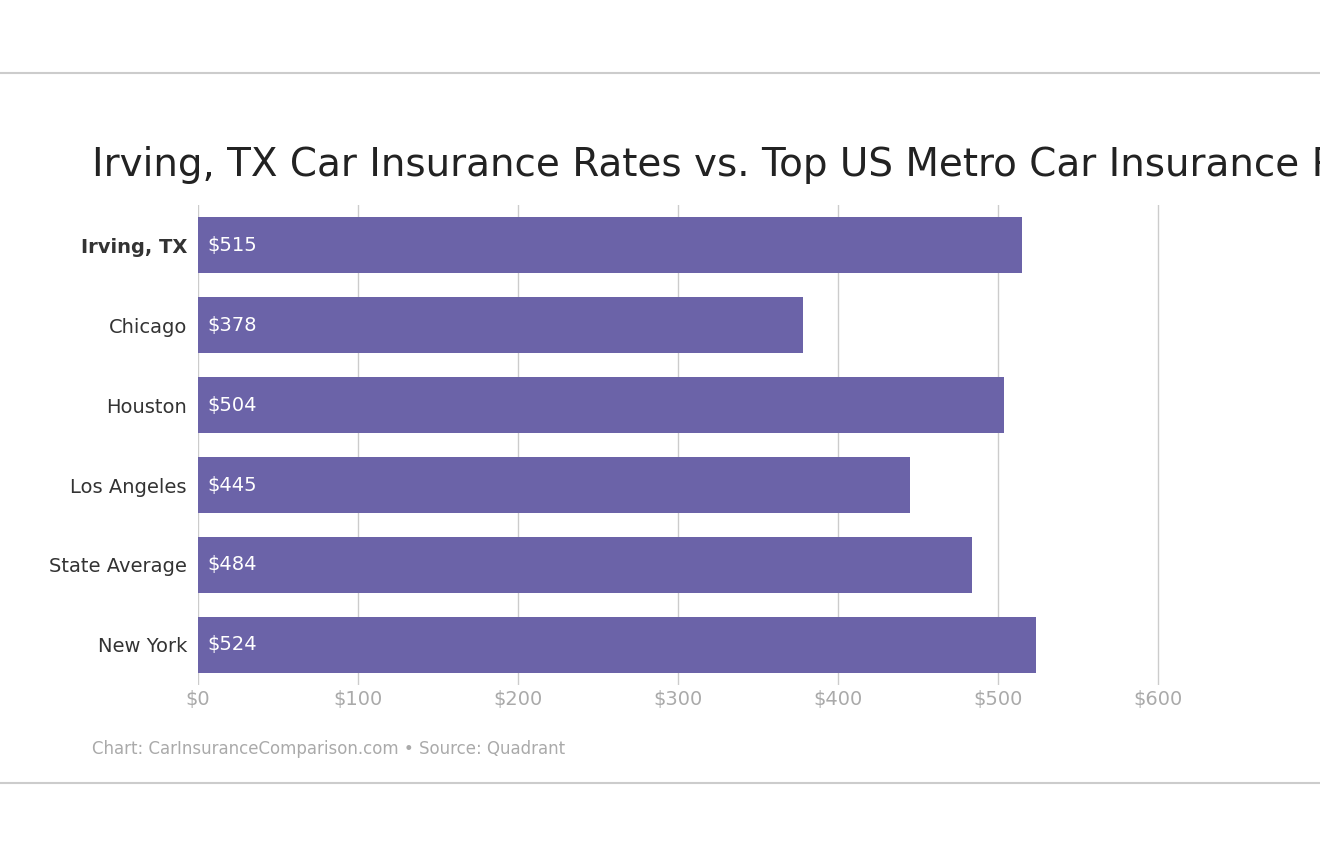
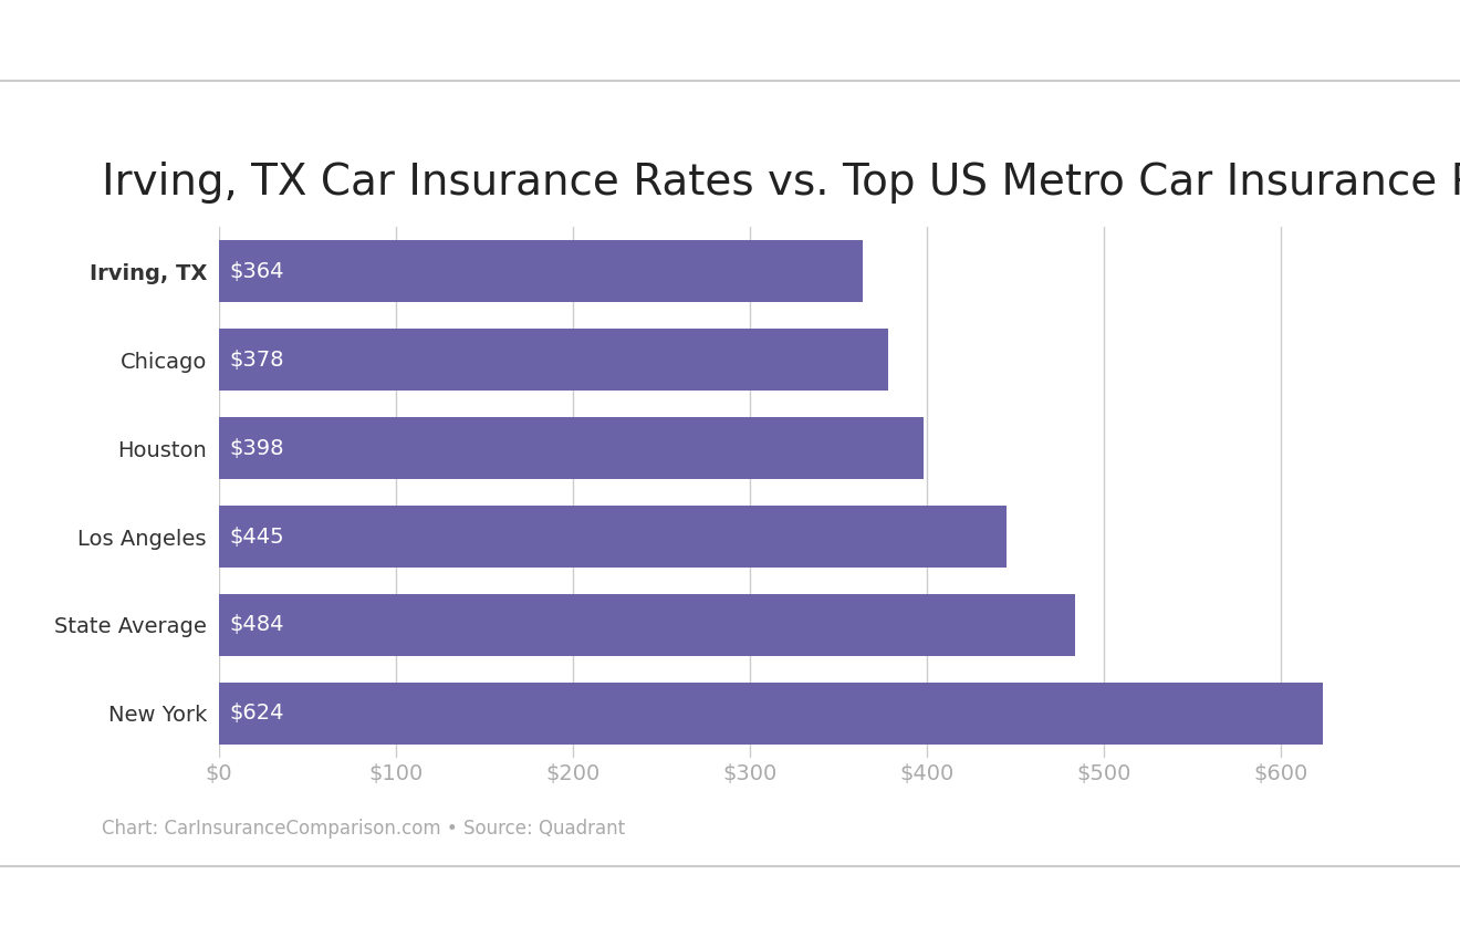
Irving, TX: $515 -> $364
Houston: $504 -> $398
New York: $524 -> $624
